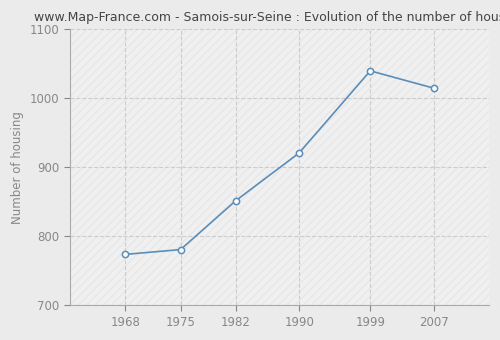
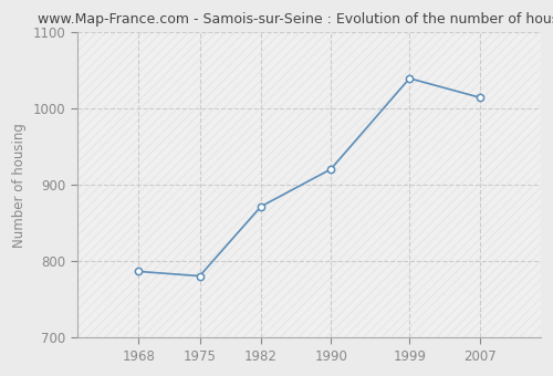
1968: 774 -> 787
1982: 852 -> 872
